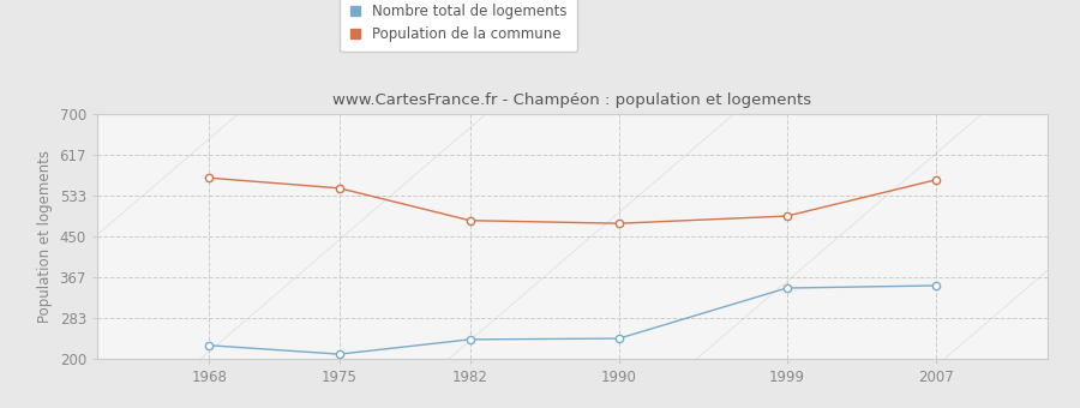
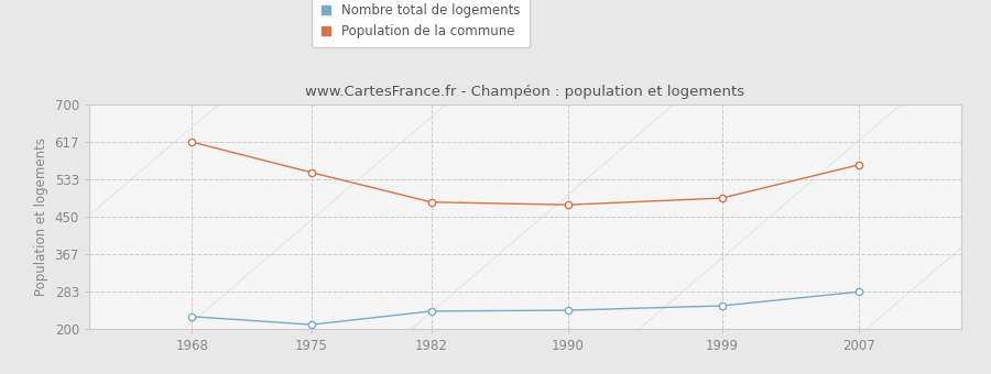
Population de la commune/1968: 570 -> 617
Nombre total de logements/1999: 345 -> 252
Nombre total de logements/2007: 350 -> 283
